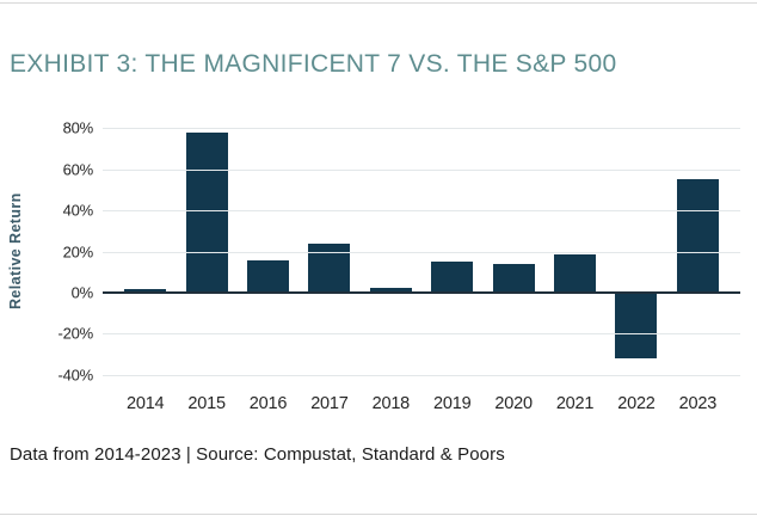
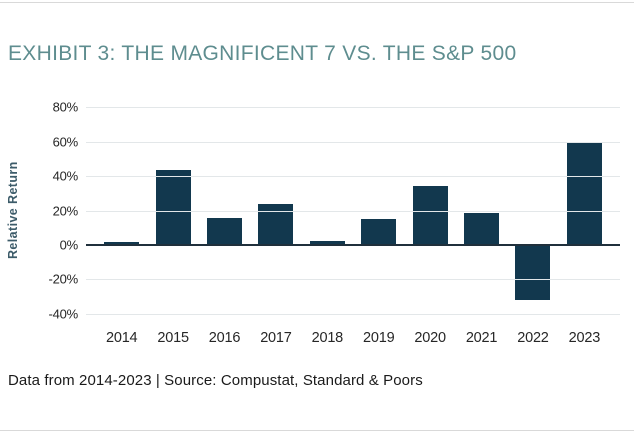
2015: 78% -> 44%
2020: 14% -> 34%
2023: 55% -> 60%
